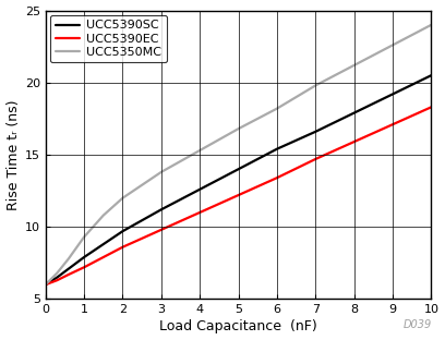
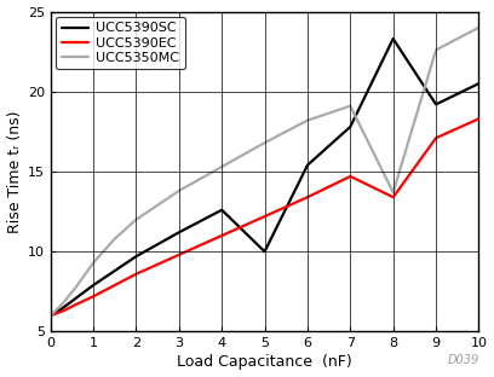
UCC5390SC/5: 14.0 -> 10.0
UCC5390SC/7: 16.6 -> 17.8
UCC5350MC/7: 19.8 -> 19.1
UCC5390SC/8: 17.9 -> 23.3
UCC5390EC/8: 15.9 -> 13.4
UCC5350MC/8: 21.2 -> 13.7
